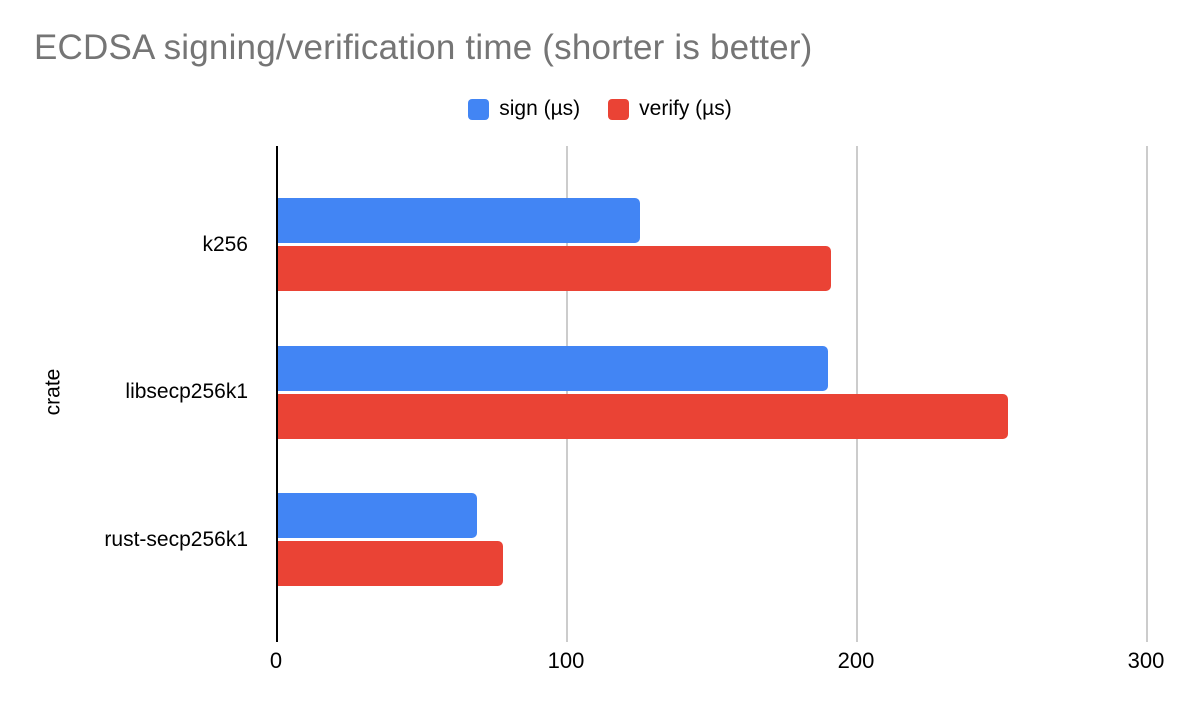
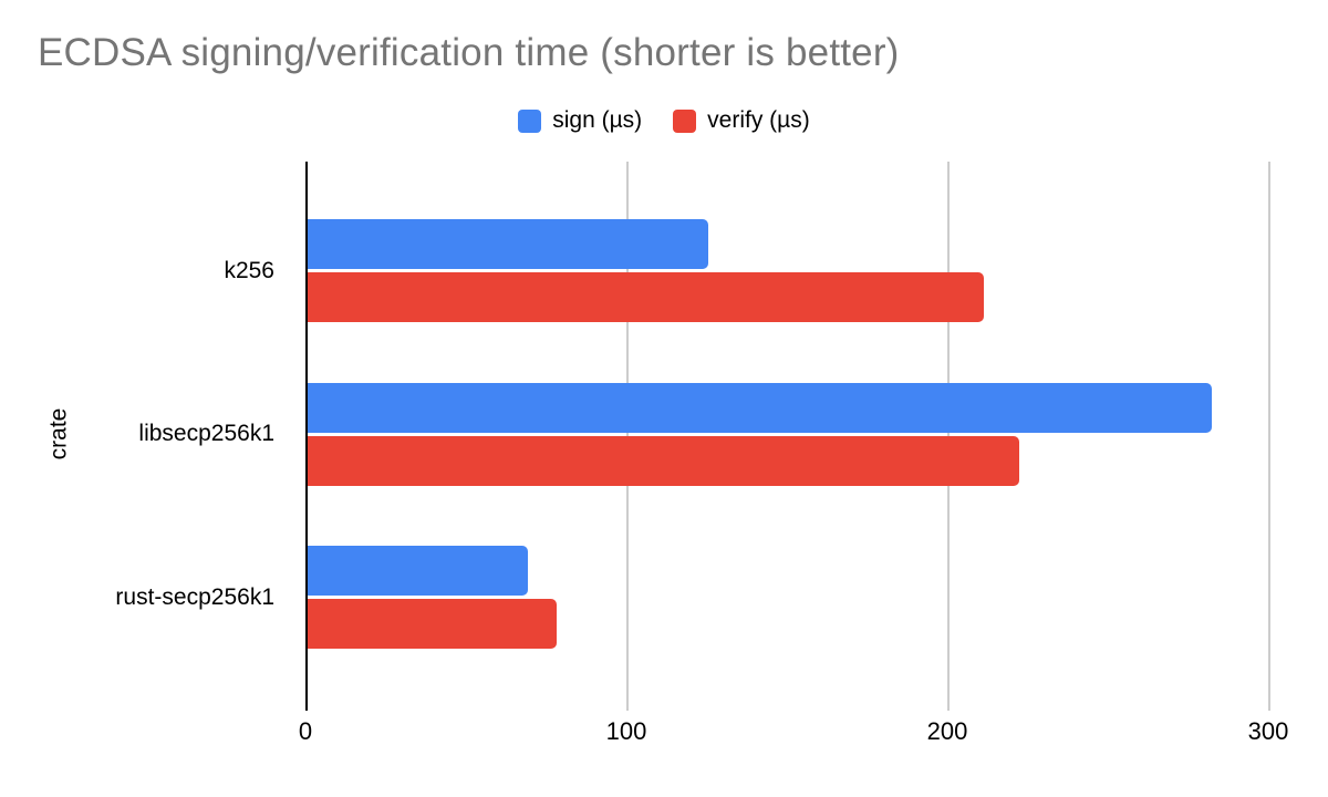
verify (µs)/k256: 191 -> 211
sign (µs)/libsecp256k1: 190 -> 282
verify (µs)/libsecp256k1: 252 -> 222
